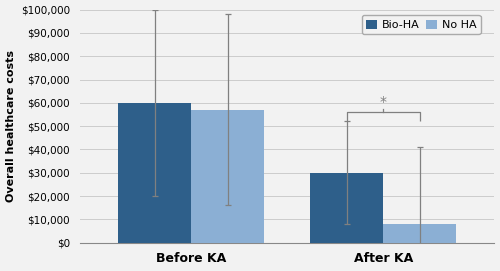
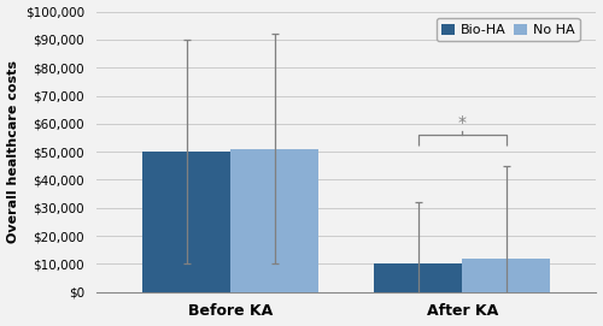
Bio-HA/Before KA: $60,000 -> $50,000
No HA/Before KA: $57,000 -> $51,000
Bio-HA/After KA: $30,000 -> $10,000
No HA/After KA: $8,000 -> $12,000
